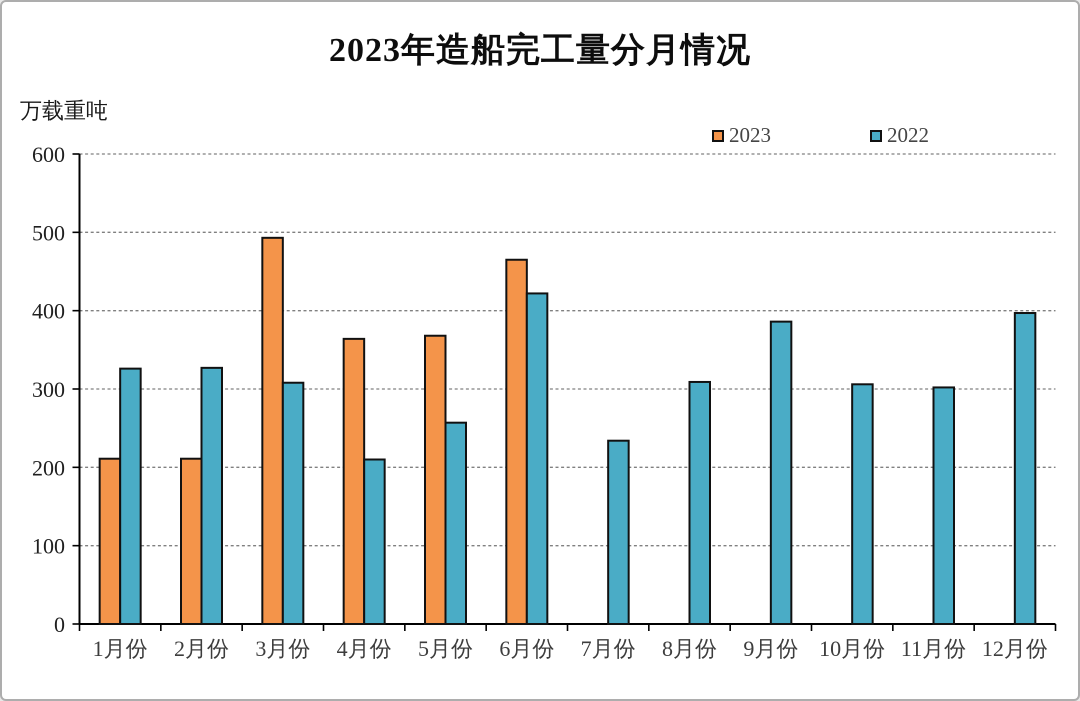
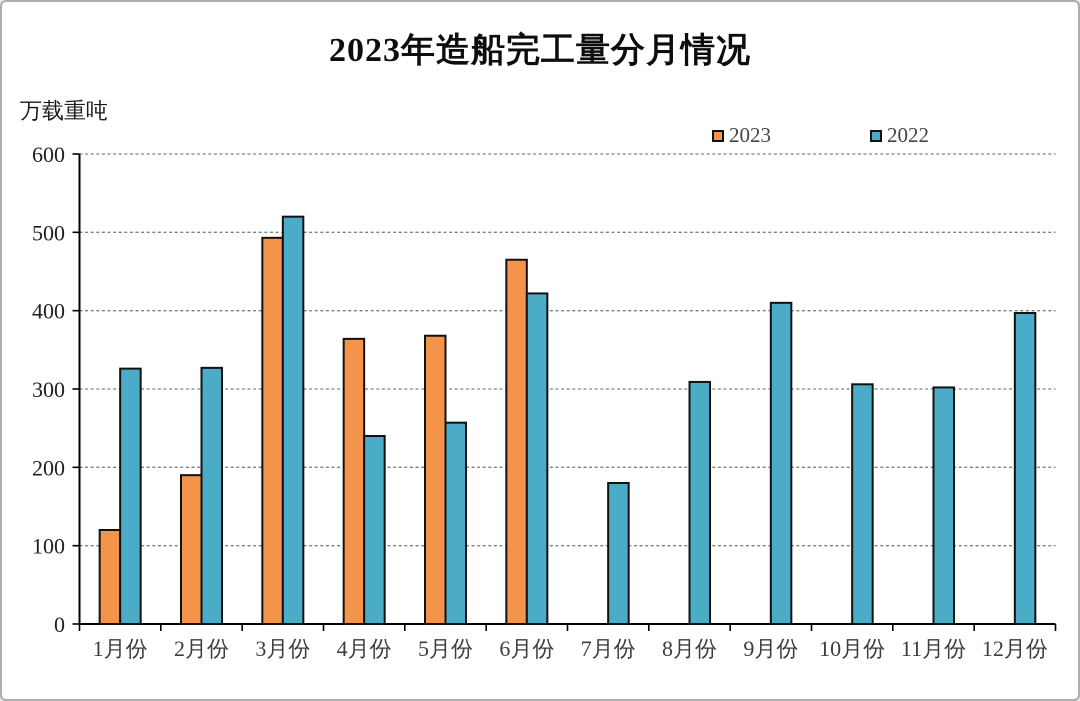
2023/1月份: 210 -> 120
2023/2月份: 210 -> 190
2022/3月份: 310 -> 520
2022/4月份: 210 -> 240
2022/7月份: 230 -> 180
2022/9月份: 390 -> 410
